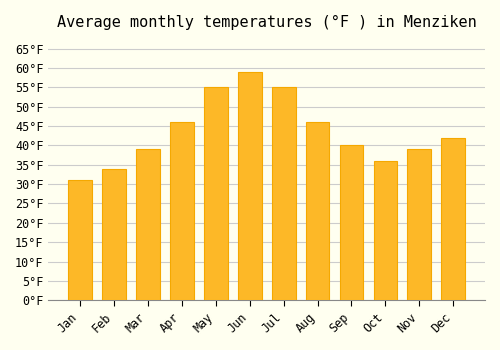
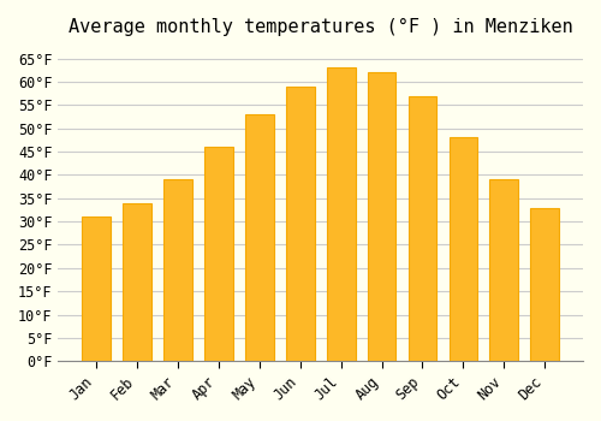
May: 55°F -> 53°F
Jul: 55°F -> 63°F
Aug: 46°F -> 62°F
Sep: 40°F -> 57°F
Oct: 36°F -> 48°F
Dec: 42°F -> 33°F
